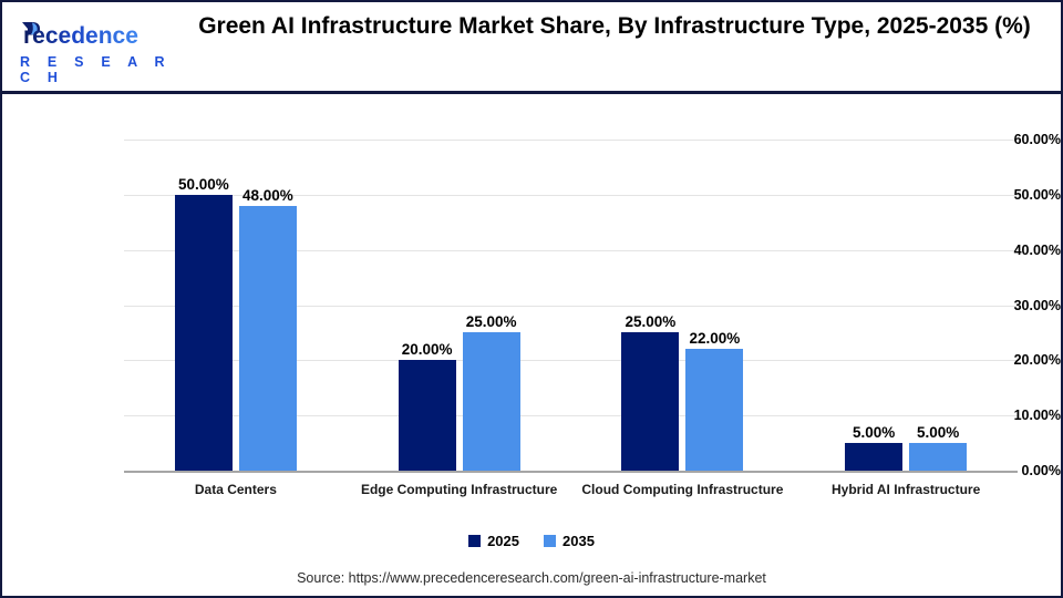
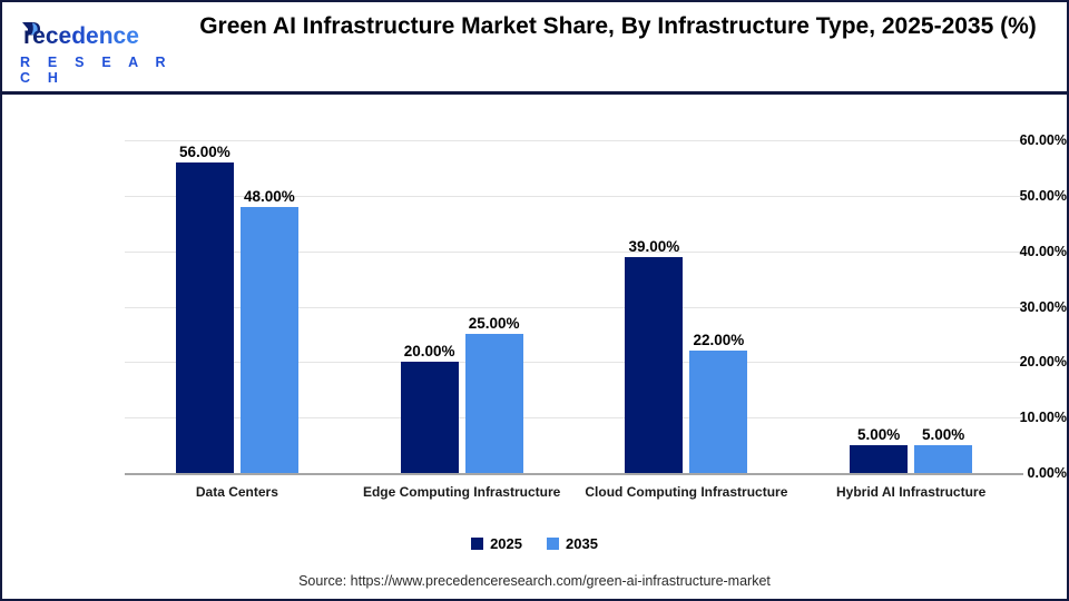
2025/Data Centers: 50.00% -> 56.00%
2025/Cloud Computing Infrastructure: 25.00% -> 39.00%
